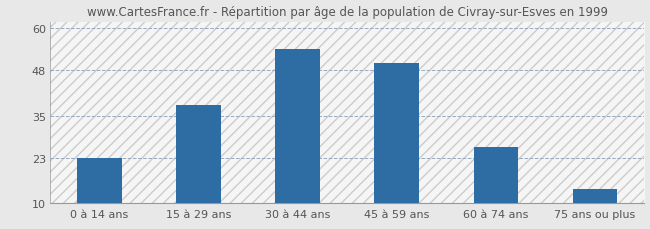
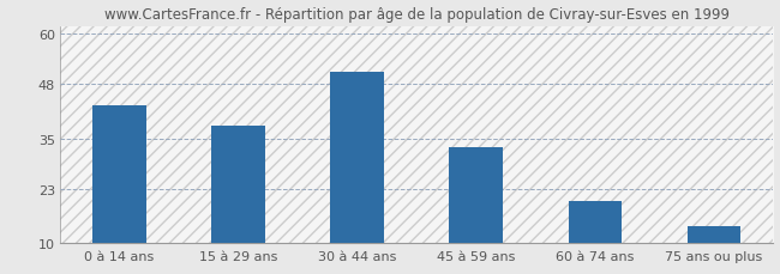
0 à 14 ans: 23 -> 43
30 à 44 ans: 54 -> 51
45 à 59 ans: 50 -> 33
60 à 74 ans: 26 -> 20
